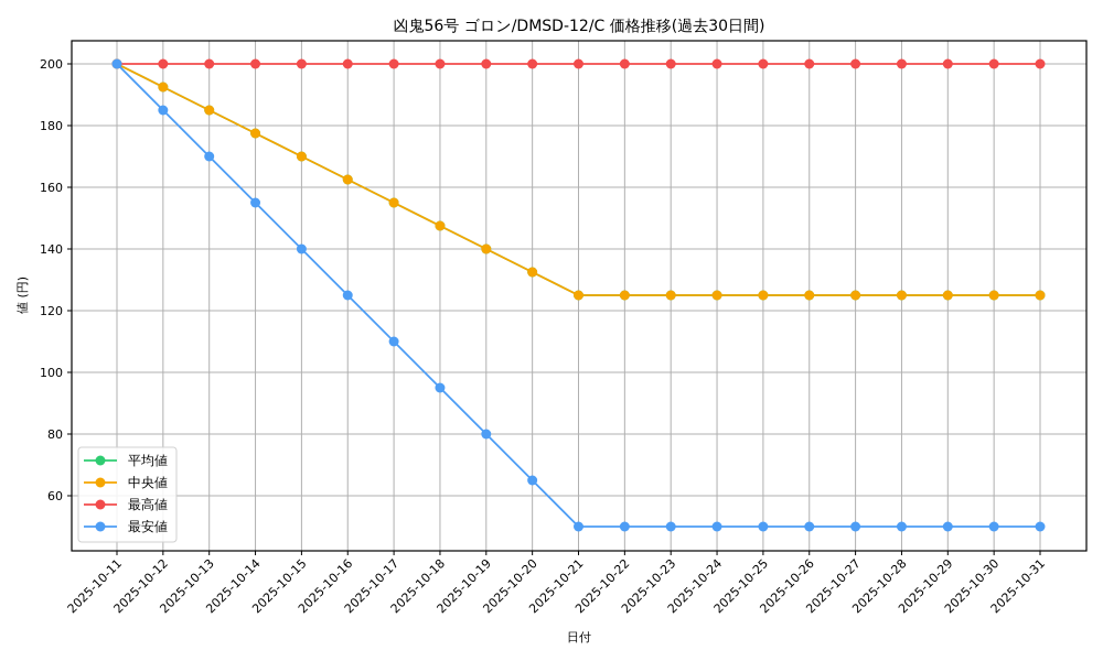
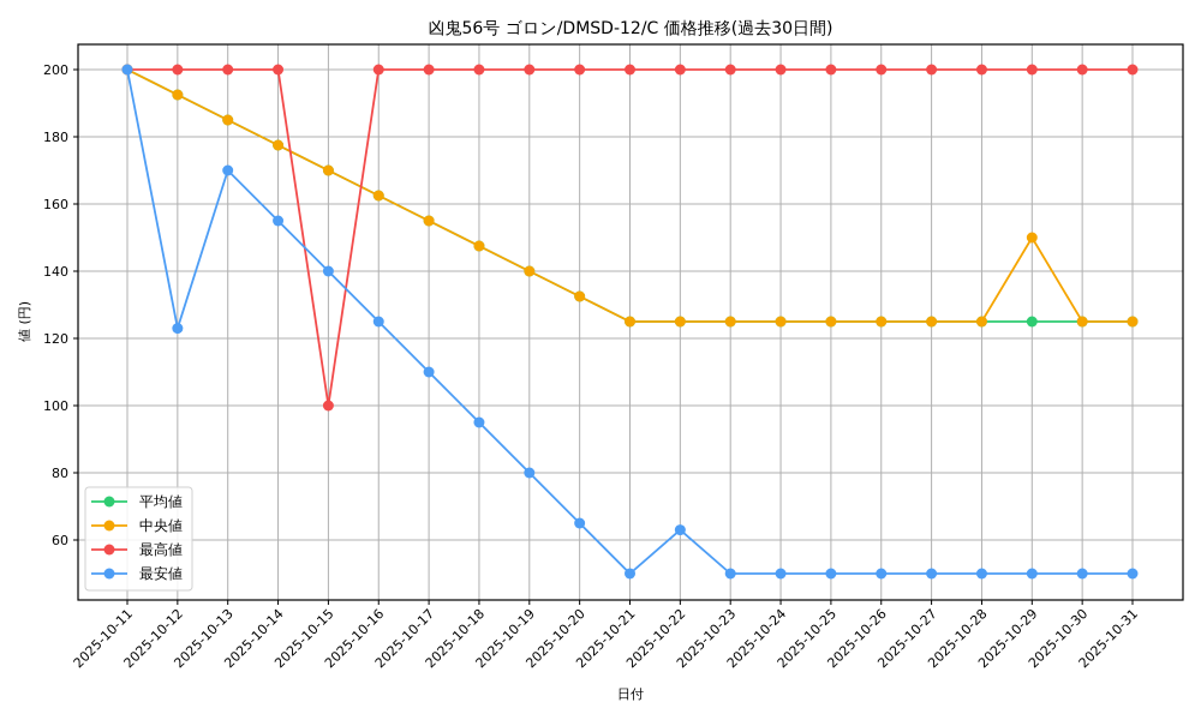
最安値/2025-10-12: 185 -> 123
最高値/2025-10-15: 200 -> 100
最安値/2025-10-22: 50 -> 63
中央値/2025-10-29: 125 -> 150
